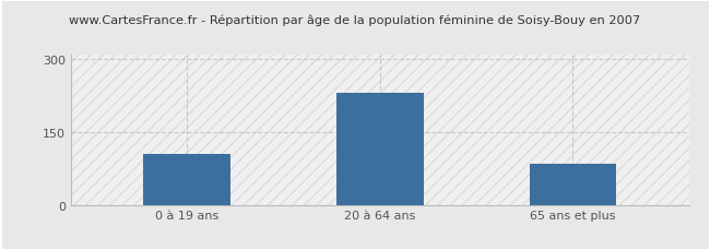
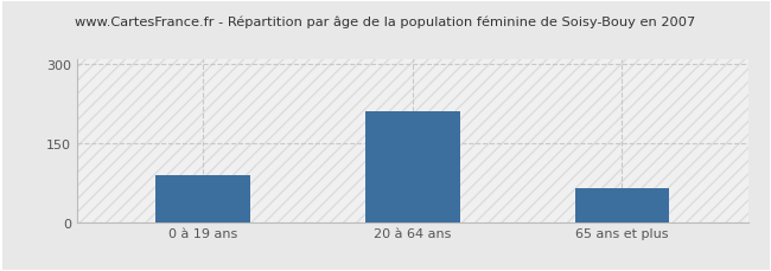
0 à 19 ans: 105 -> 90
20 à 64 ans: 230 -> 210
65 ans et plus: 85 -> 65
